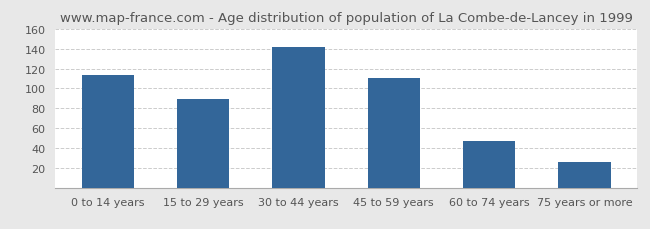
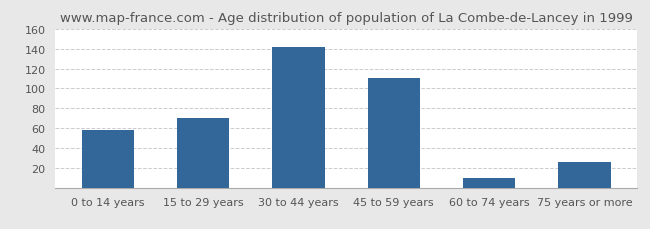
0 to 14 years: 114 -> 58
15 to 29 years: 89 -> 70
60 to 74 years: 47 -> 10
